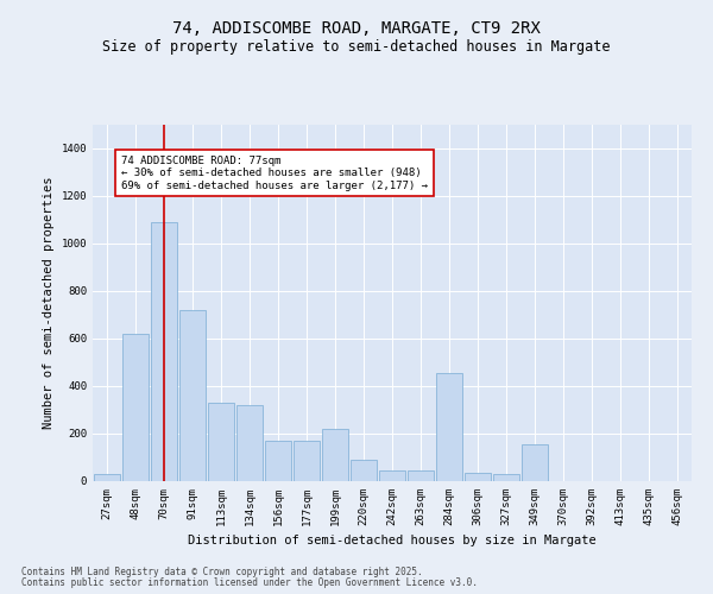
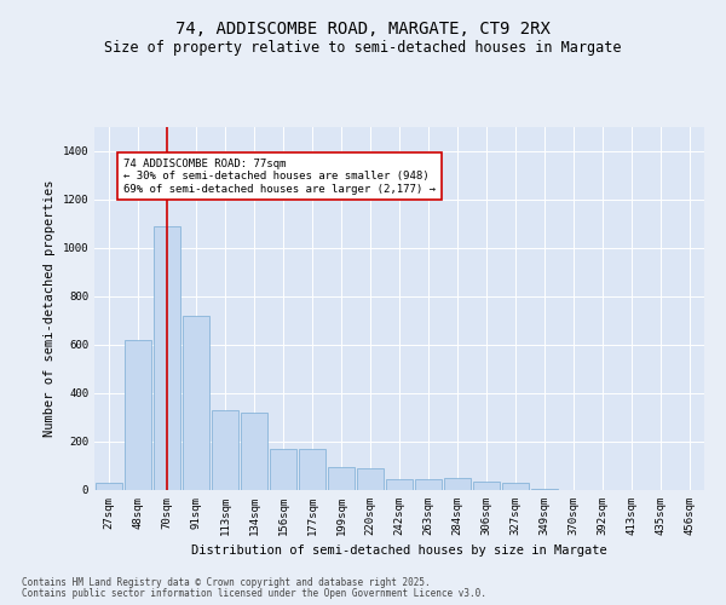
199sqm: 220 -> 95
284sqm: 455 -> 50
349sqm: 155 -> 5
